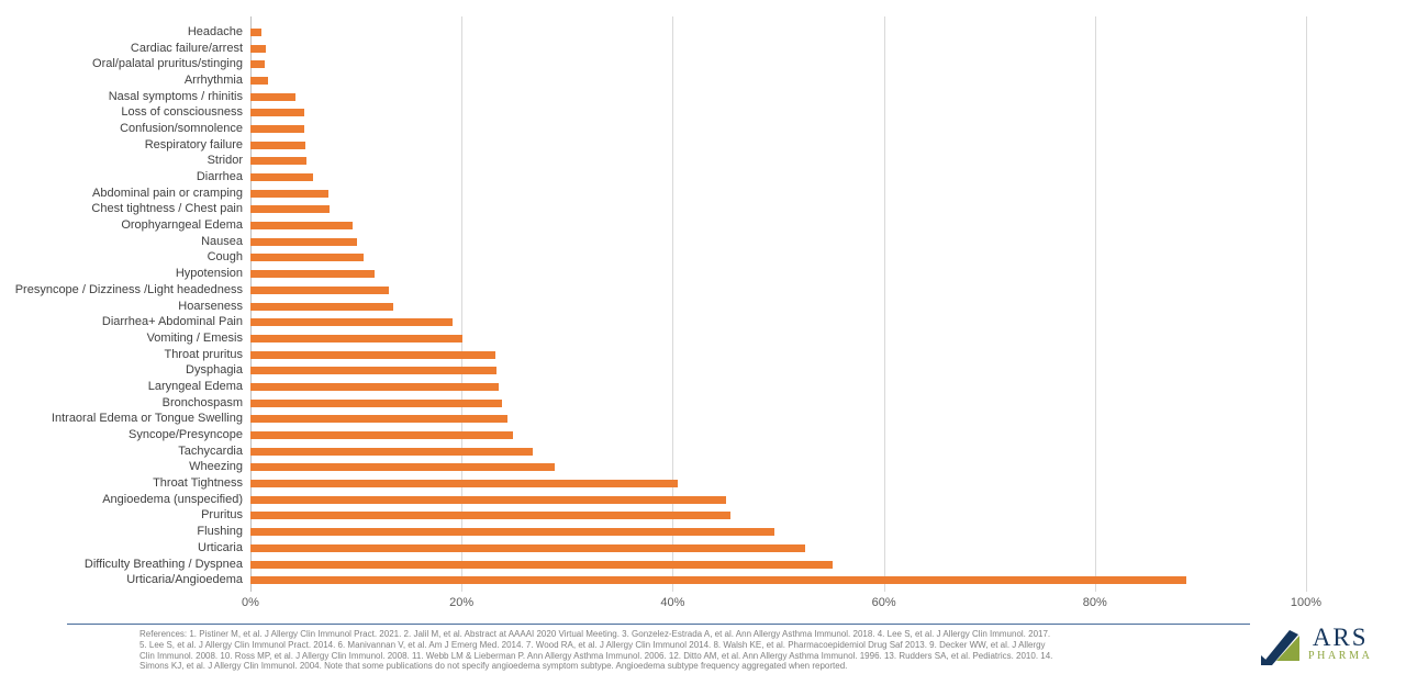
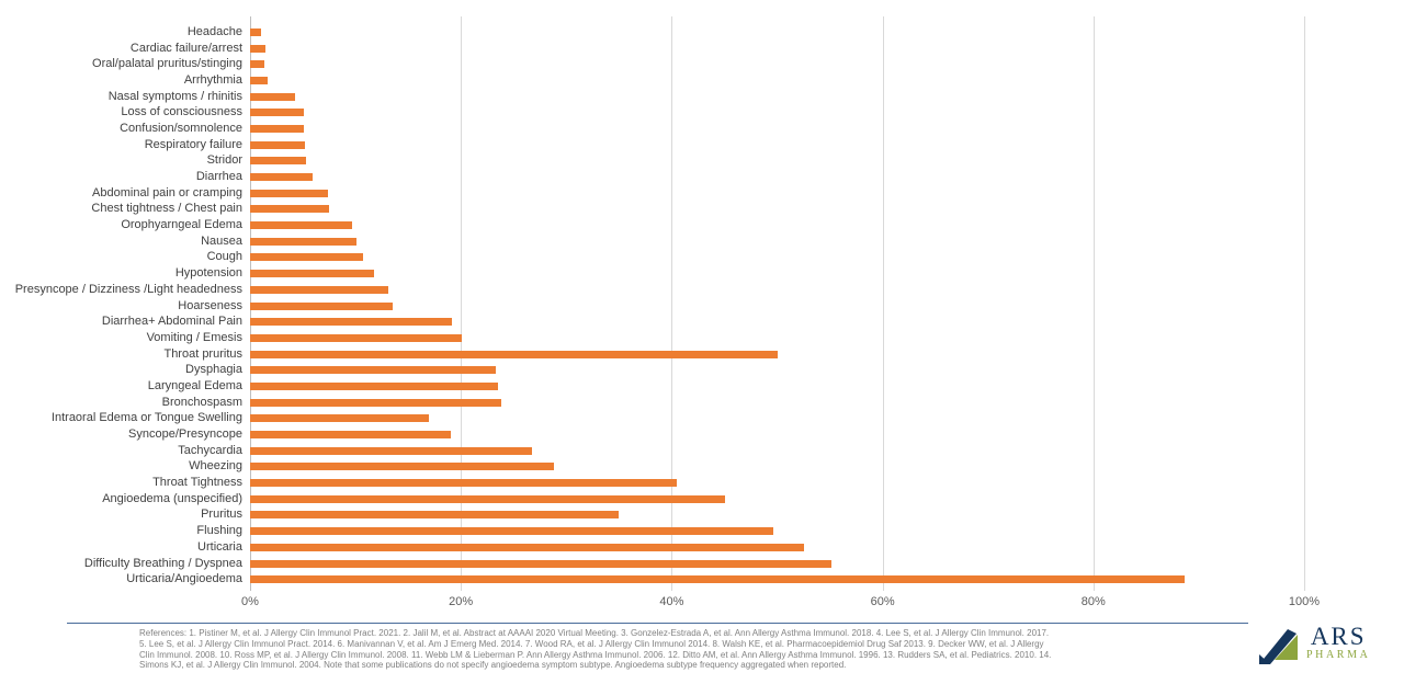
Throat pruritus: 23% -> 50%
Intraoral Edema or Tongue Swelling: 24% -> 17%
Syncope/Presyncope: 25% -> 19%
Pruritus: 46% -> 35%
